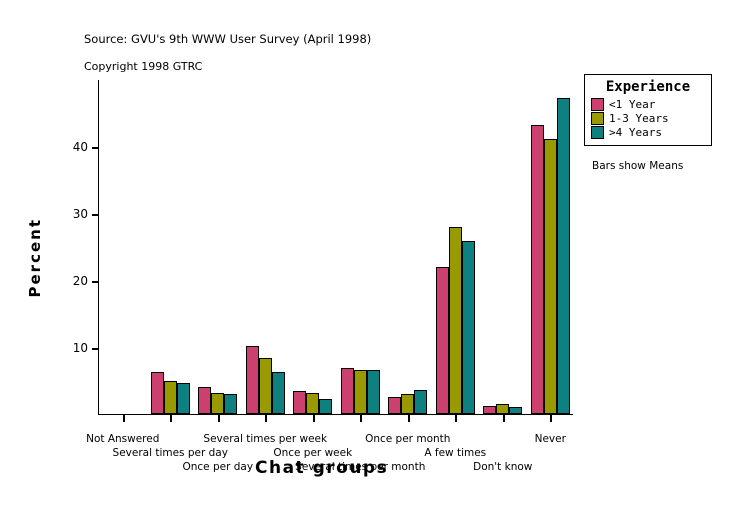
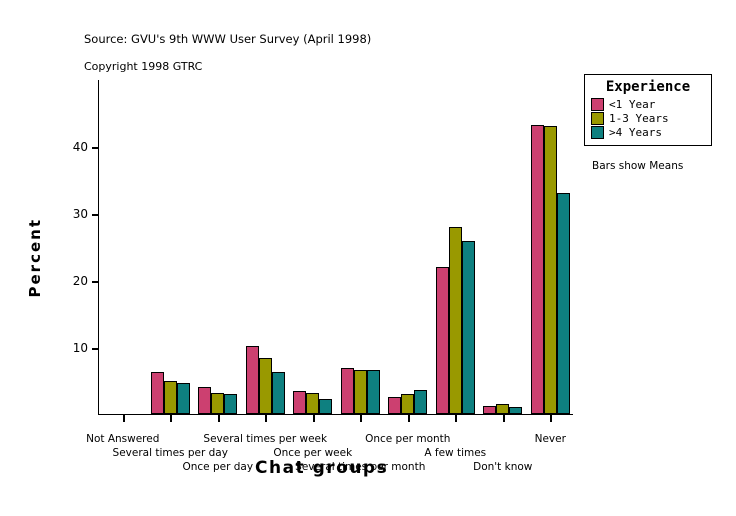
1-3 Years/Never: 41 -> 43
>4 Years/Never: 47 -> 33
